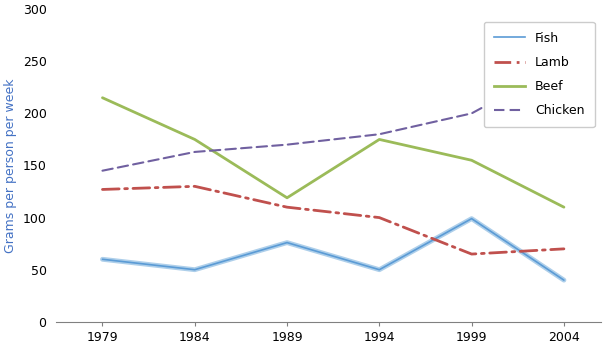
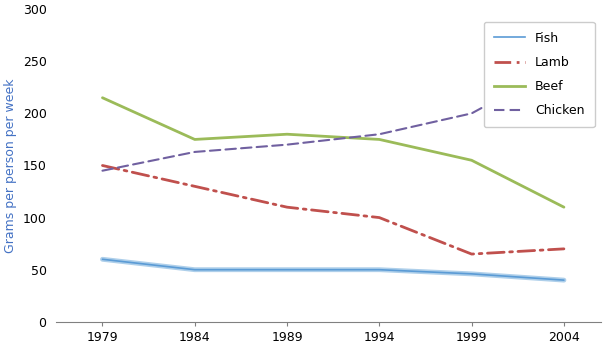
Lamb/1979: 127 -> 150
Fish/1989: 76 -> 50
Beef/1989: 119 -> 180
Fish/1999: 99 -> 46
